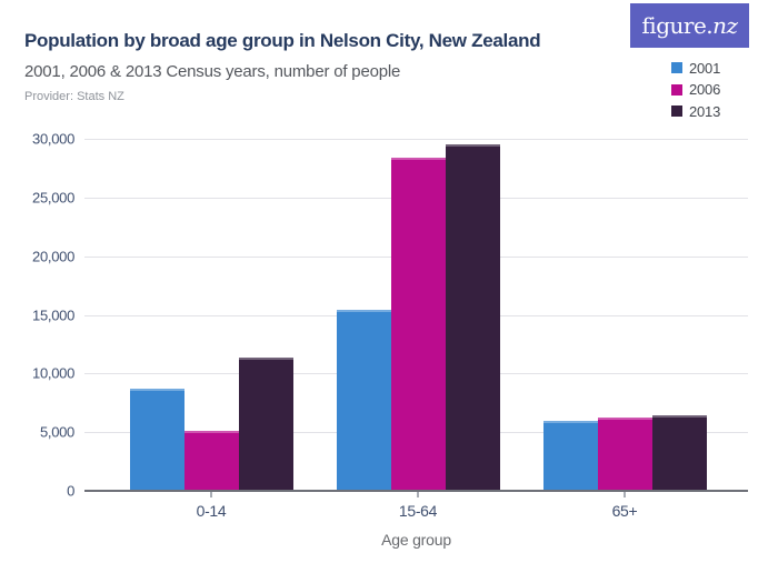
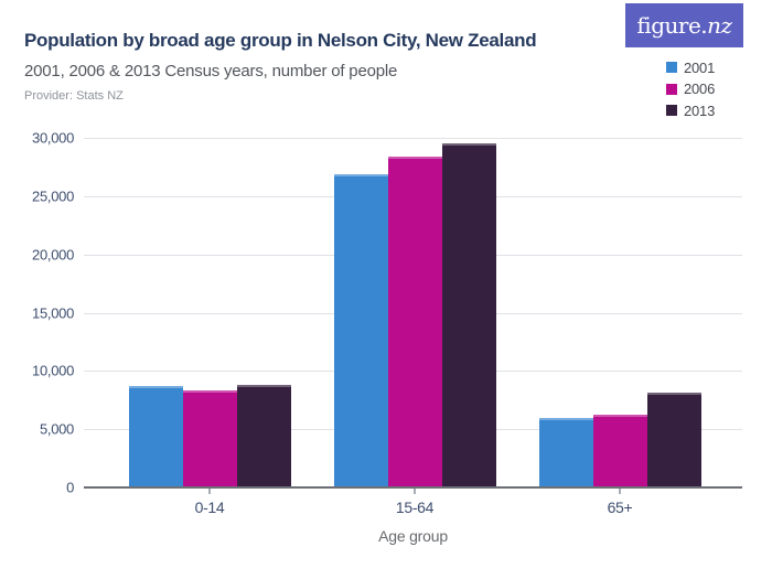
2006/0-14: 5100 -> 8300
2013/0-14: 11400 -> 8800
2001/15-64: 15400 -> 26900
2013/65+: 6400 -> 8100
